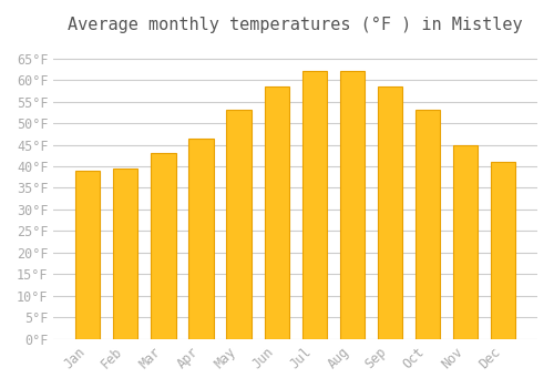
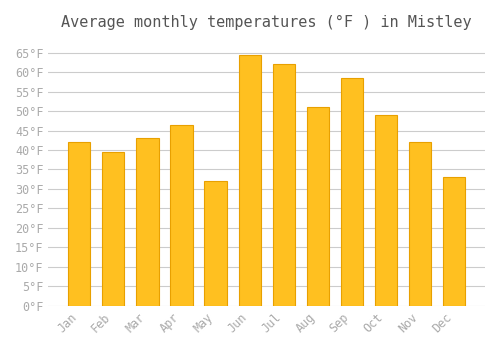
Jan: 39.0°F -> 42.0°F
May: 53.0°F -> 32.0°F
Jun: 58.5°F -> 64.5°F
Aug: 62.0°F -> 51.0°F
Oct: 53.0°F -> 49.0°F
Nov: 45.0°F -> 42.0°F
Dec: 41.0°F -> 33.0°F
